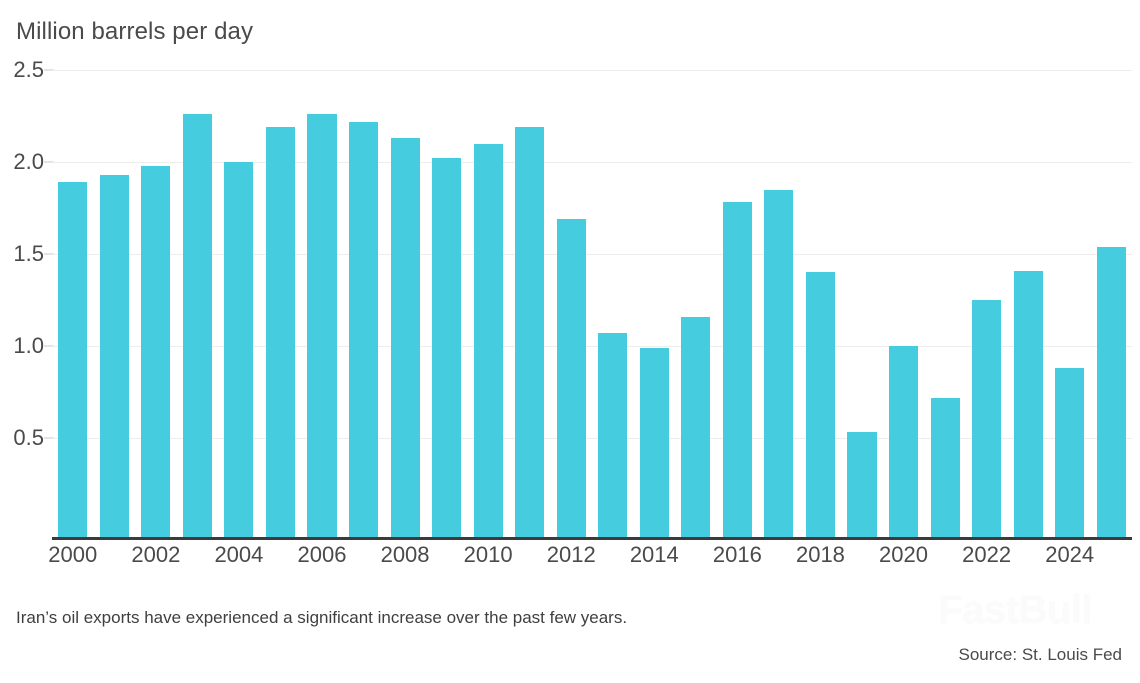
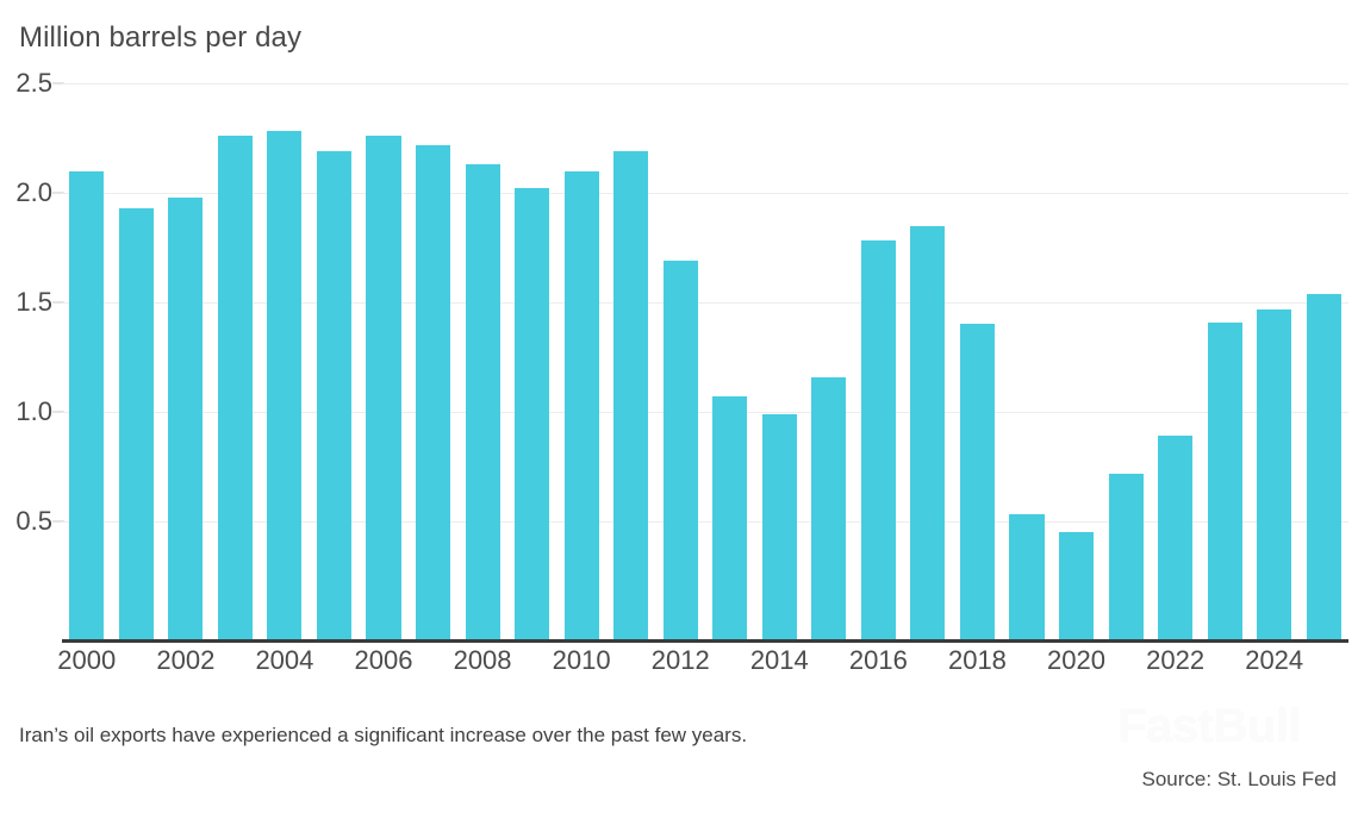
2000: 1.89 -> 2.10
2004: 2.00 -> 2.28
2020: 1.00 -> 0.45
2022: 1.25 -> 0.89
2024: 0.88 -> 1.47
